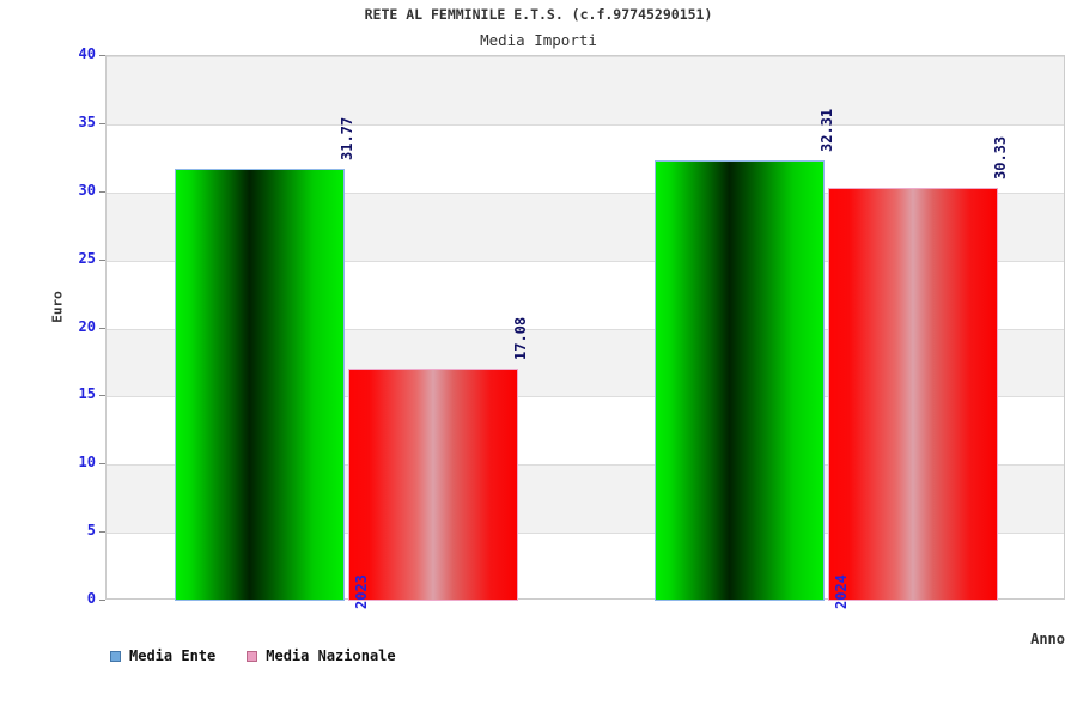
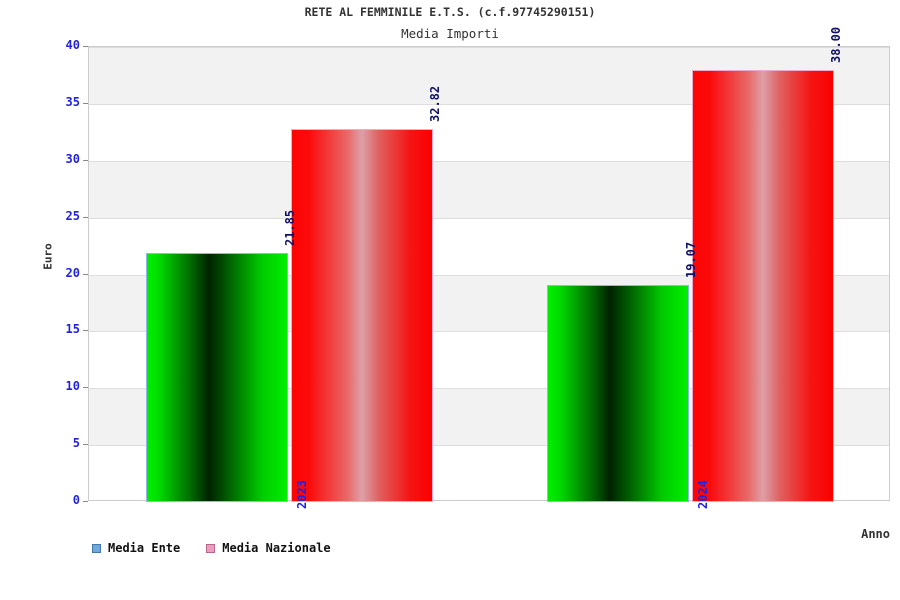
Media Ente/2023: 31.77 -> 21.85
Media Nazionale/2023: 17.08 -> 32.82
Media Ente/2024: 32.31 -> 19.07
Media Nazionale/2024: 30.33 -> 38.00
